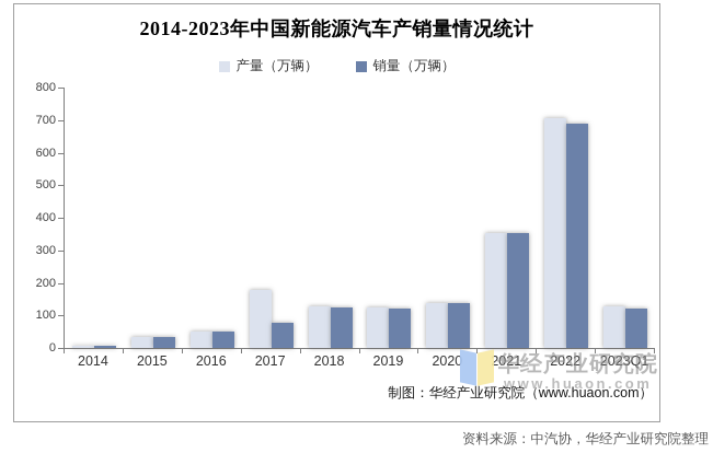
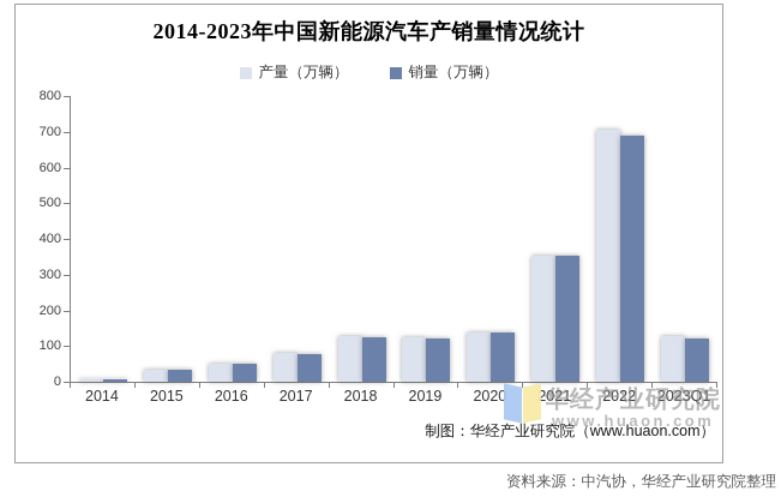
产量（万辆）/2017: 180 -> 80
